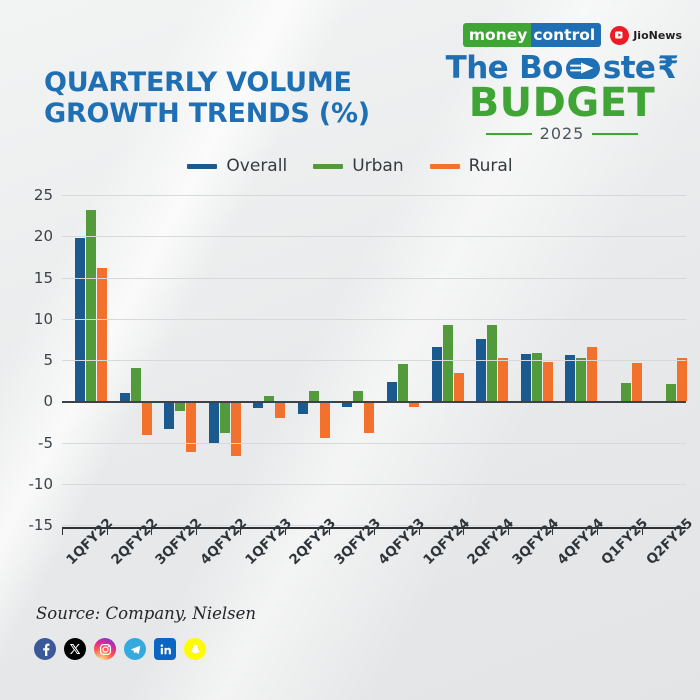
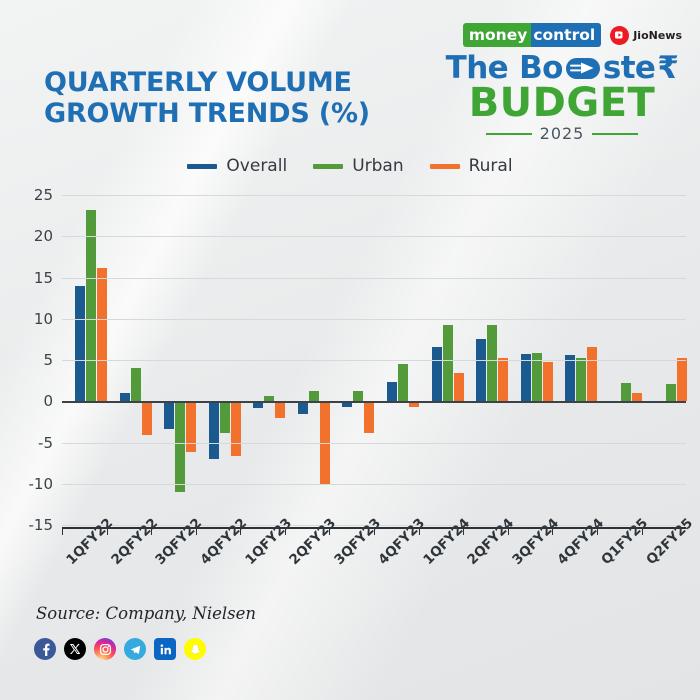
Overall/1QFY22: 20 -> 14
Urban/3QFY22: -1 -> -11
Overall/4QFY22: -5 -> -7
Rural/2QFY23: -4 -> -10
Rural/Q1FY25: 5 -> 1
